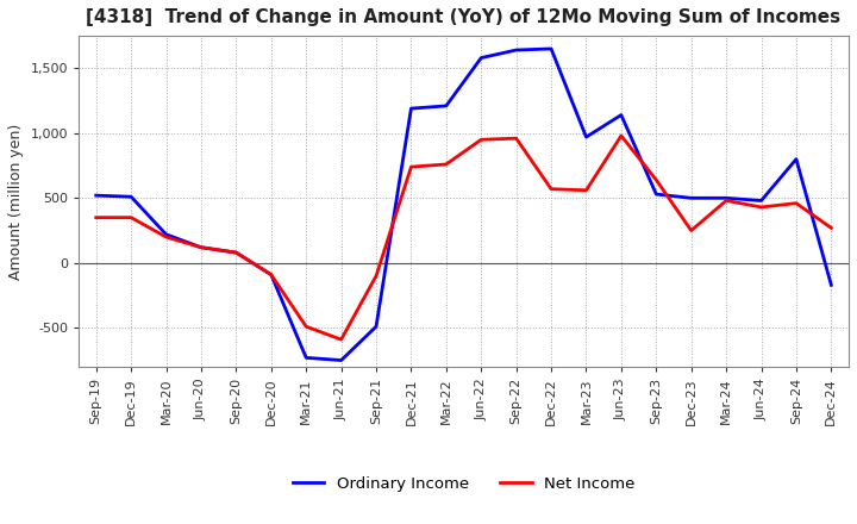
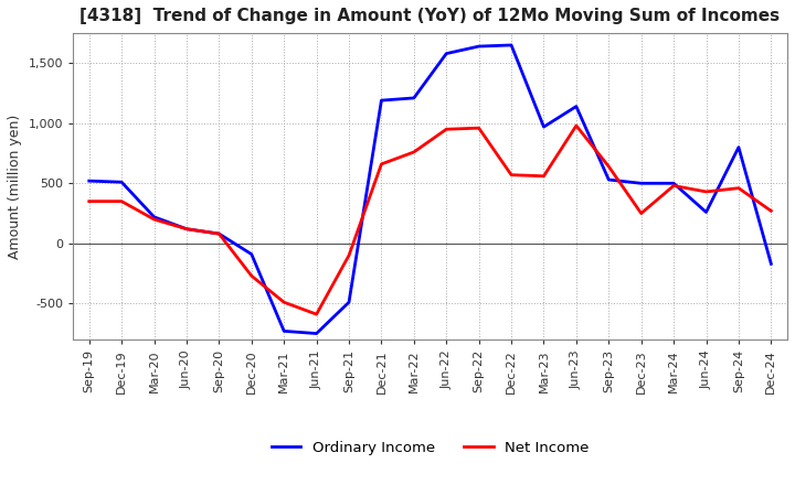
Net Income/Dec-20: -90 -> -270
Net Income/Dec-21: 740 -> 660
Ordinary Income/Jun-24: 480 -> 260
